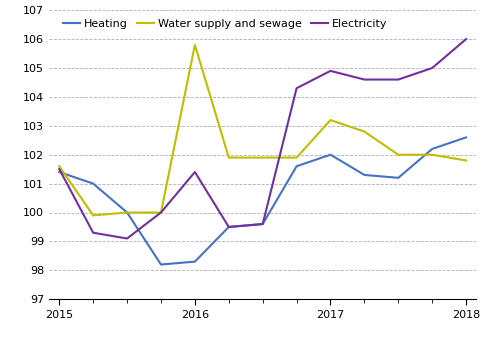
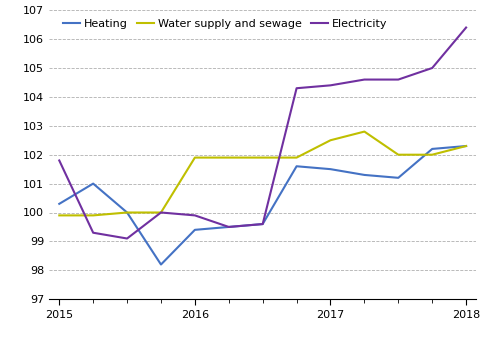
Heating/2015: 101.4 -> 100.3
Water supply and sewage/2015: 101.6 -> 99.9
Electricity/2015: 101.5 -> 101.8
Heating/2016: 98.3 -> 99.4
Water supply and sewage/2016: 105.8 -> 101.9
Electricity/2016: 101.4 -> 99.9
Heating/2017: 102.0 -> 101.5
Water supply and sewage/2017: 103.2 -> 102.5
Electricity/2017: 104.9 -> 104.4
Heating/2018: 102.6 -> 102.3
Water supply and sewage/2018: 101.8 -> 102.3
Electricity/2018: 106.0 -> 106.4
